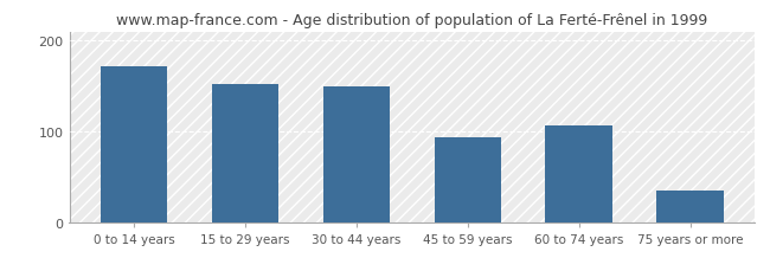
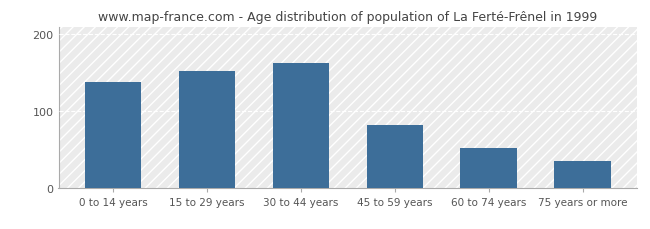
0 to 14 years: 172 -> 138
30 to 44 years: 150 -> 162
45 to 59 years: 94 -> 82
60 to 74 years: 107 -> 52
